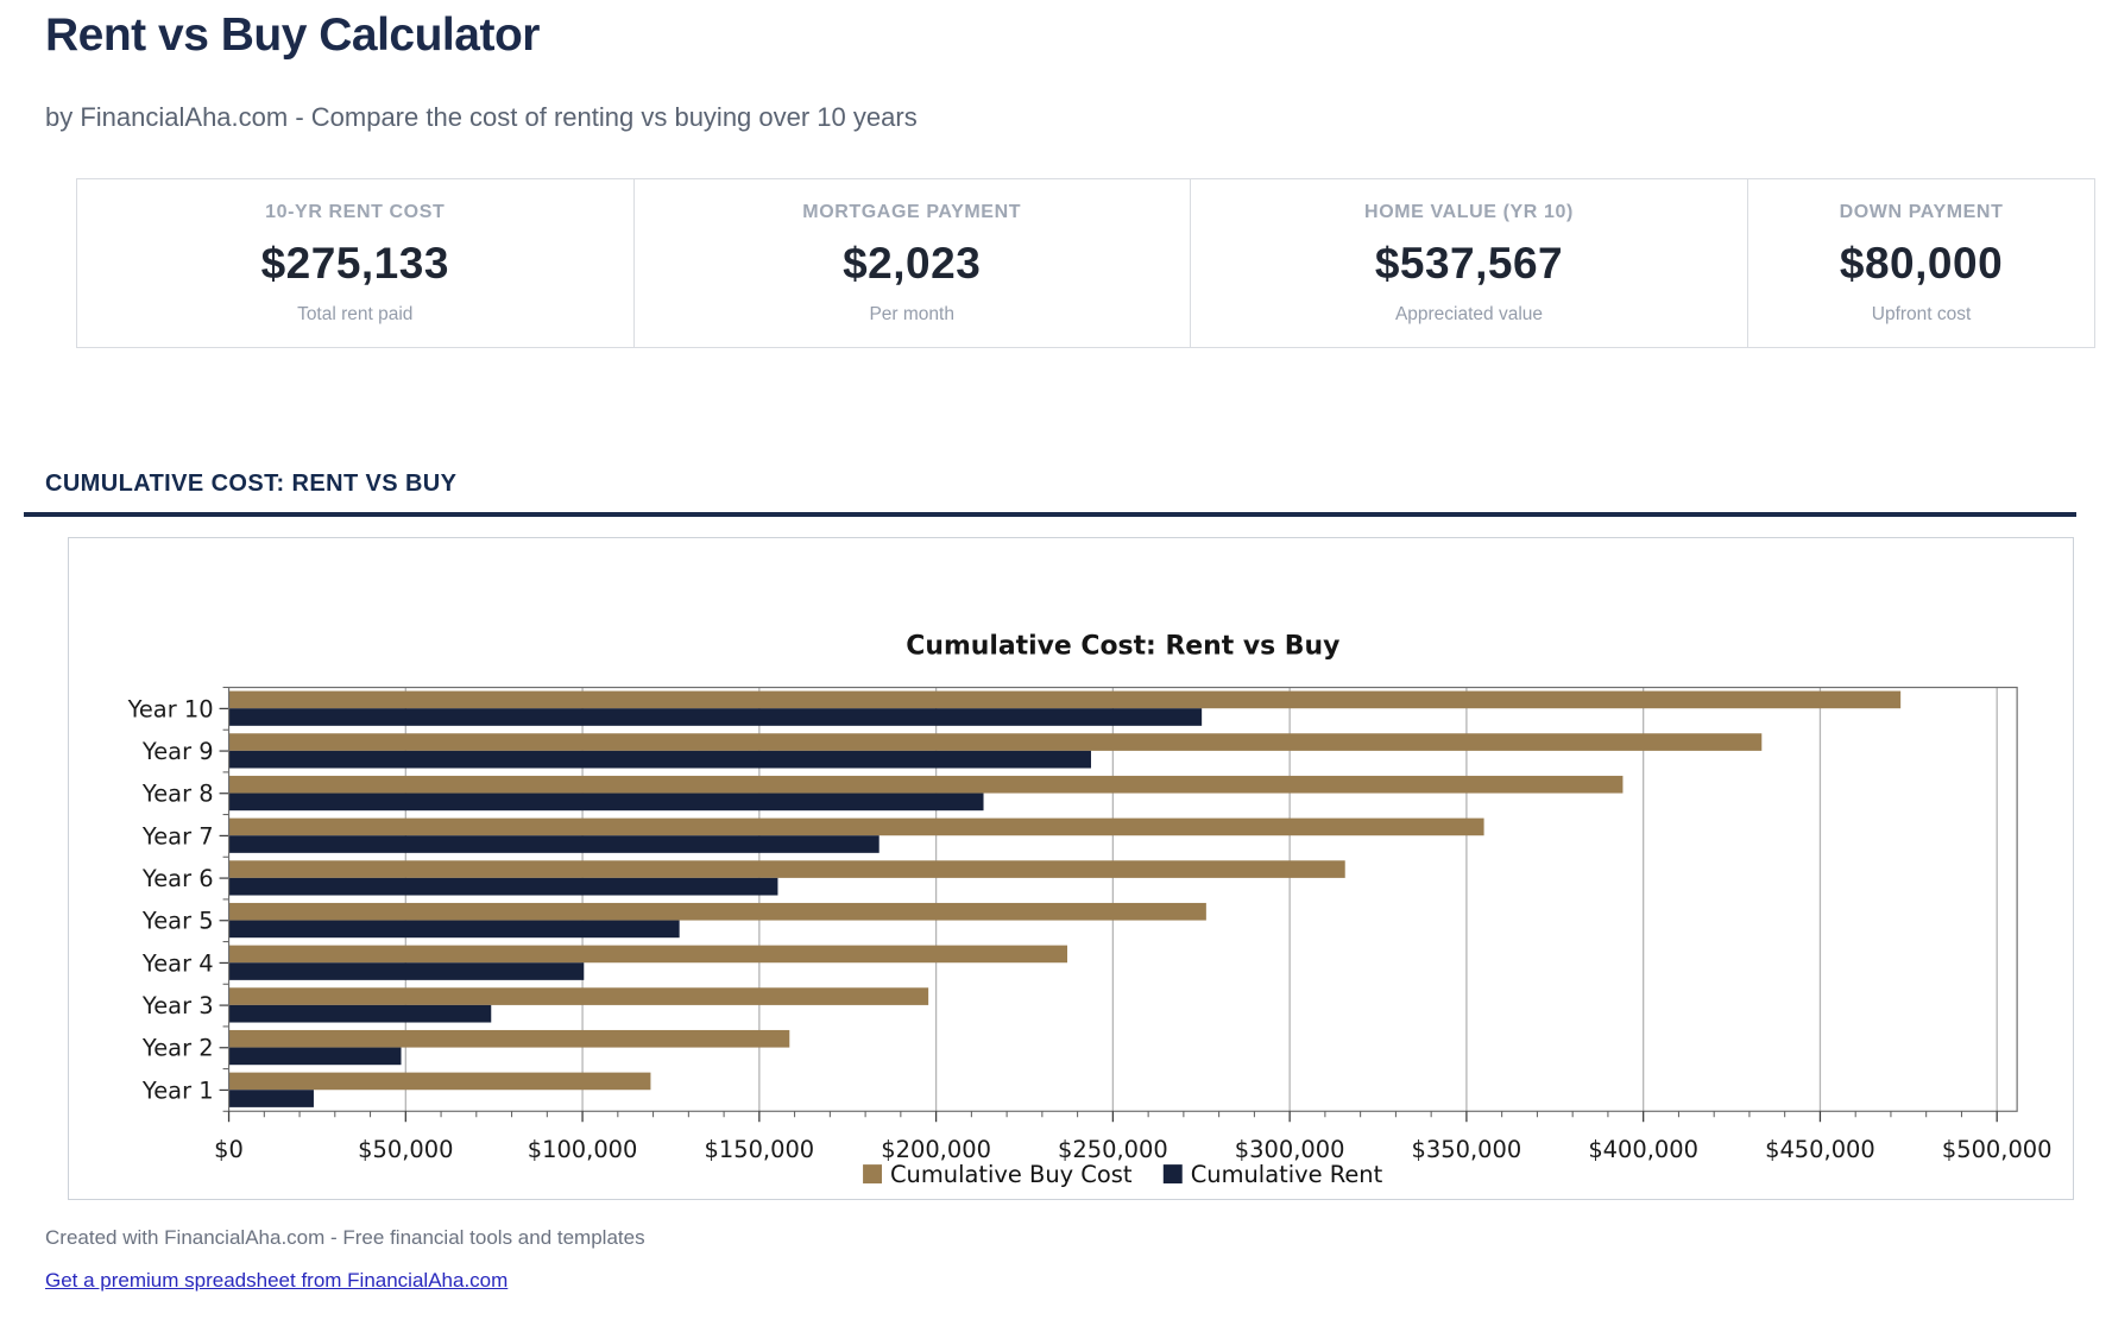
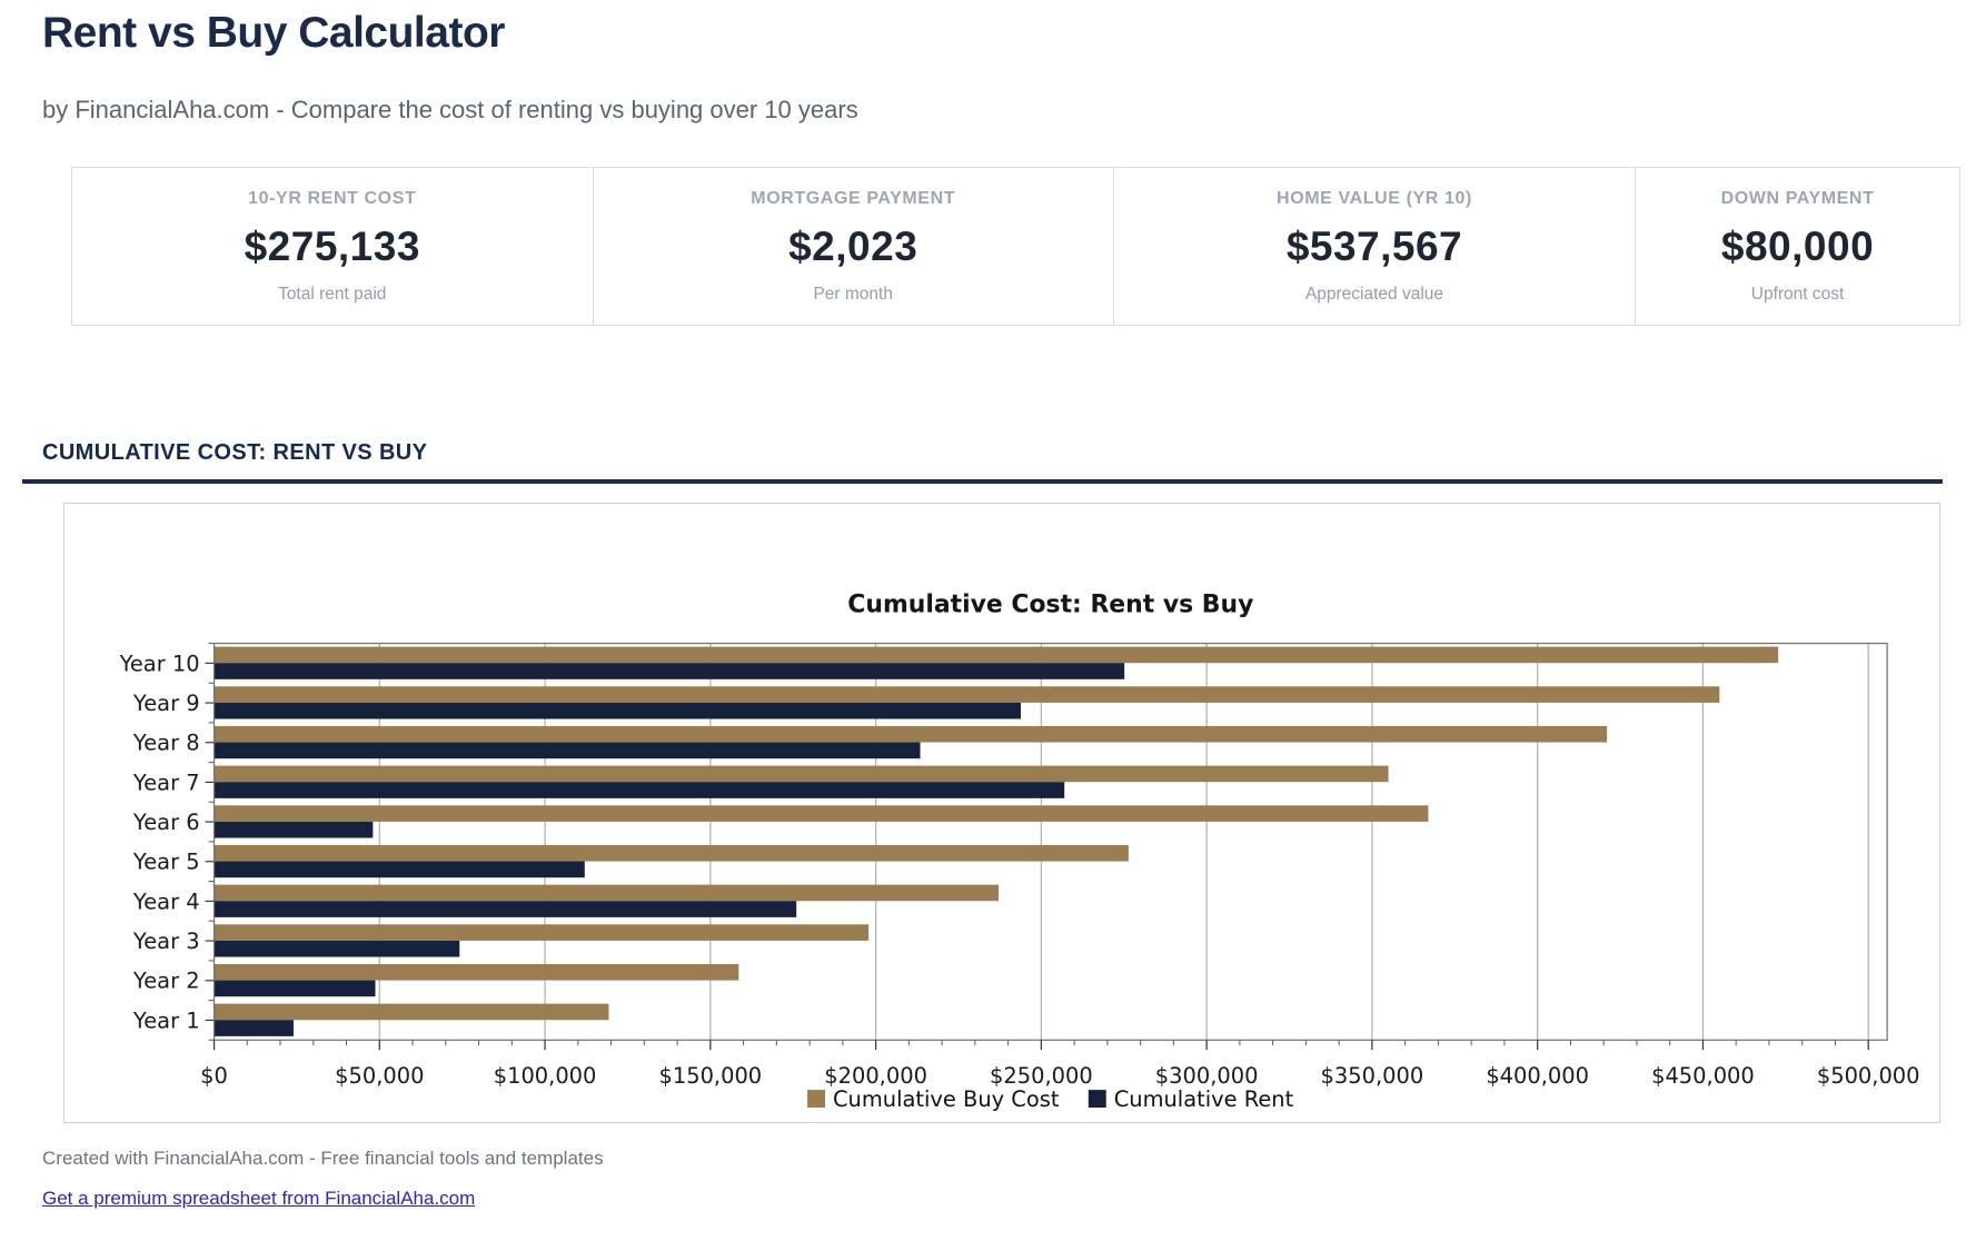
Cumulative Buy Cost/Year 9: $433000 -> $455000
Cumulative Buy Cost/Year 8: $394000 -> $421000
Cumulative Rent/Year 7: $184000 -> $257000
Cumulative Buy Cost/Year 6: $316000 -> $367000
Cumulative Rent/Year 6: $155000 -> $48000
Cumulative Rent/Year 5: $127000 -> $112000
Cumulative Rent/Year 4: $100000 -> $176000
